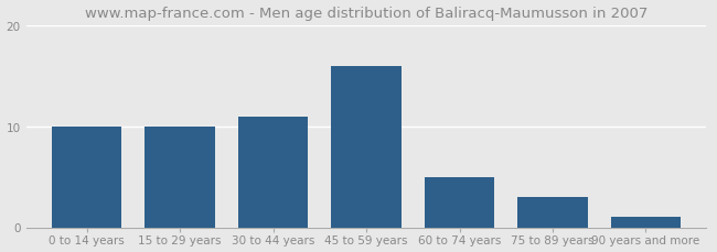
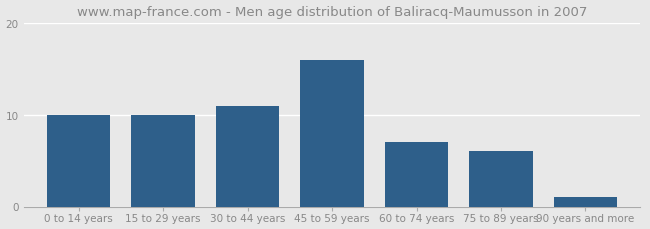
60 to 74 years: 5 -> 7
75 to 89 years: 3 -> 6
